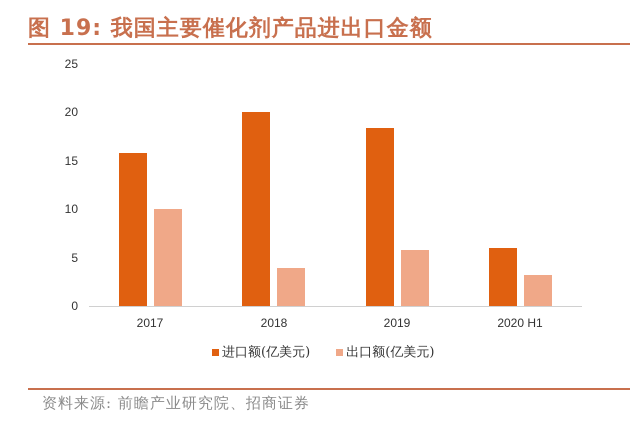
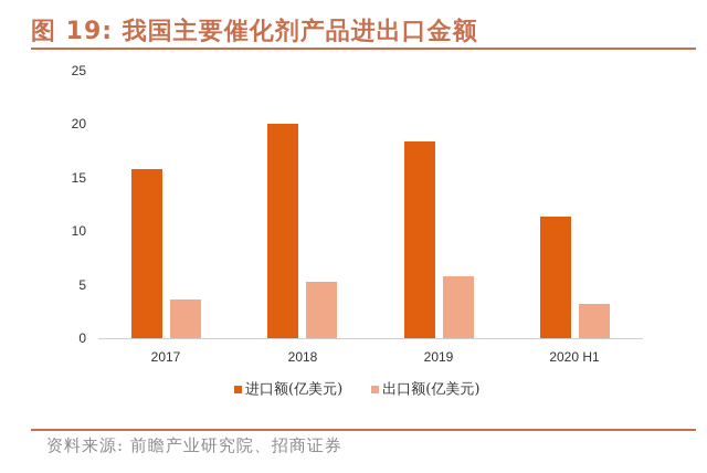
出口额(亿美元)/2017: 10 -> 4
出口额(亿美元)/2018: 4 -> 5
进口额(亿美元)/2020 H1: 6 -> 11
